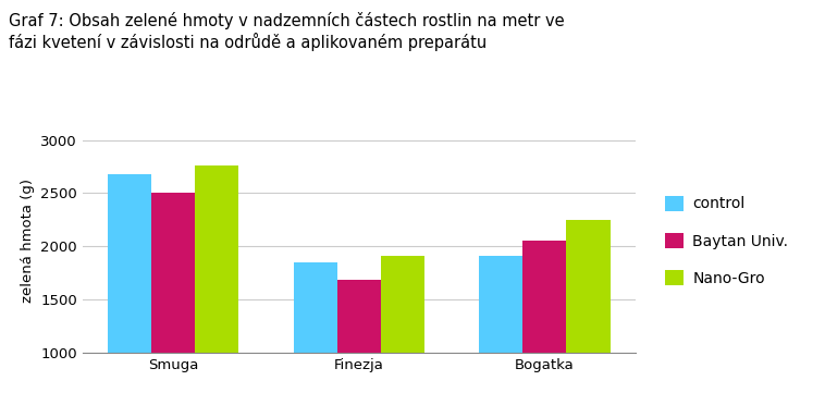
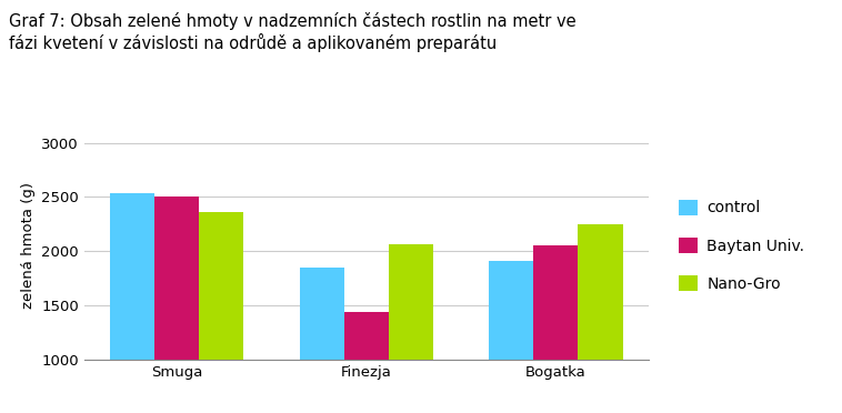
control/Smuga: 2680 -> 2540
Nano-Gro/Smuga: 2760 -> 2360
Baytan Univ./Finezja: 1680 -> 1440
Nano-Gro/Finezja: 1910 -> 2060
